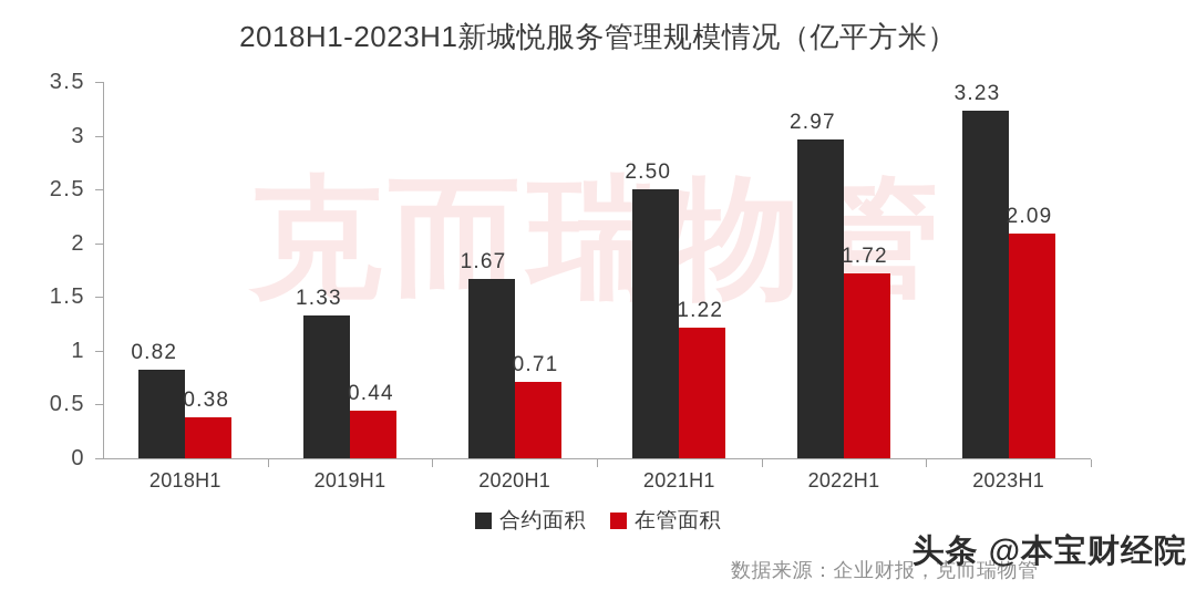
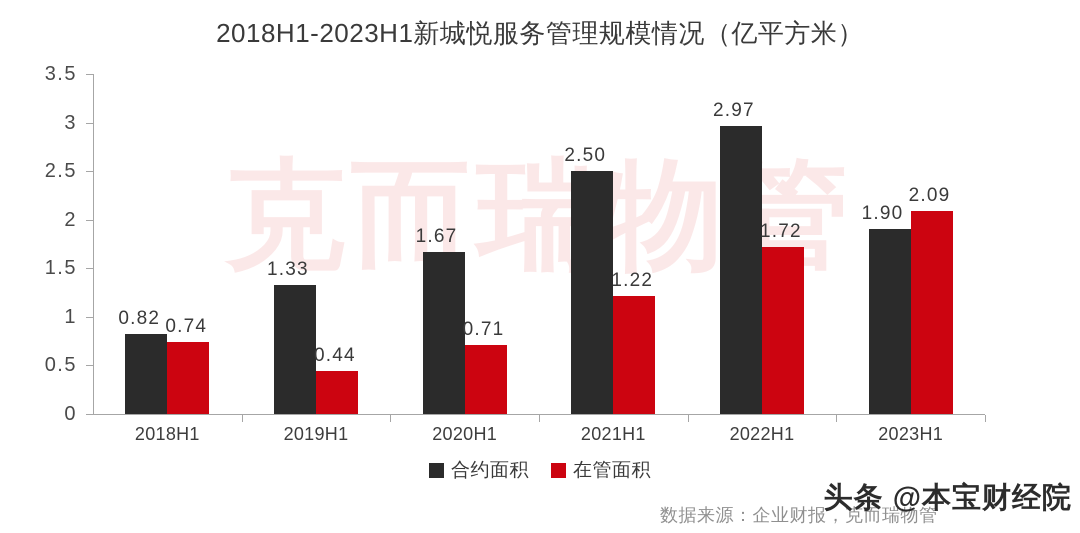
在管面积/2018H1: 0.38 -> 0.74
合约面积/2023H1: 3.23 -> 1.90
